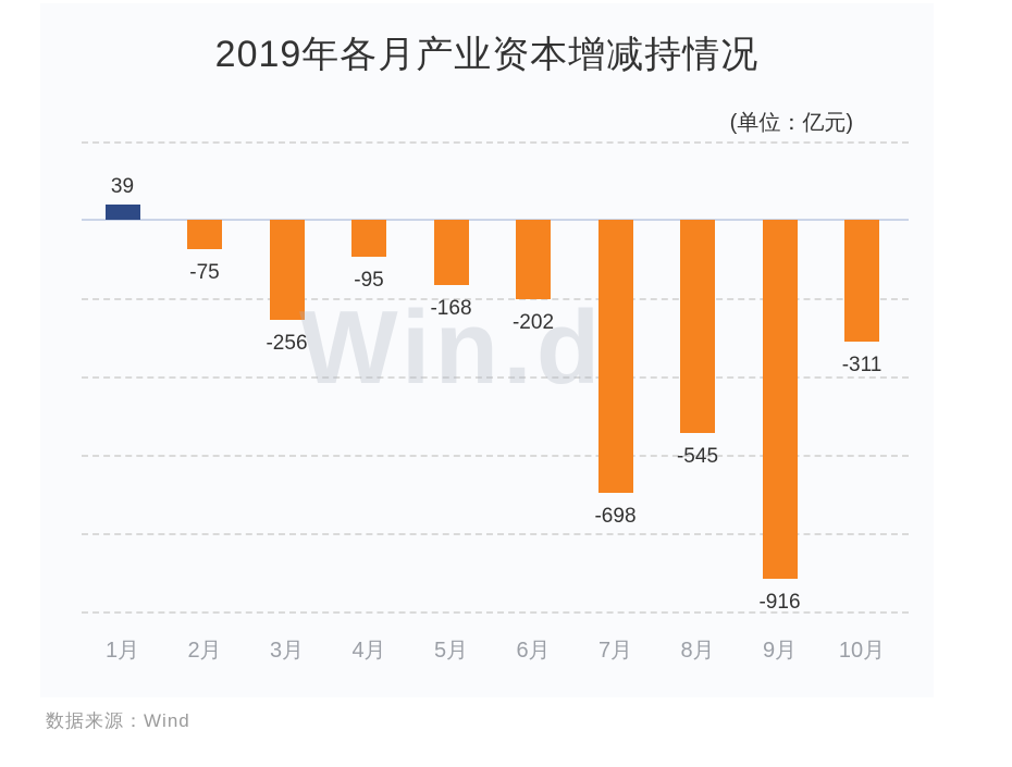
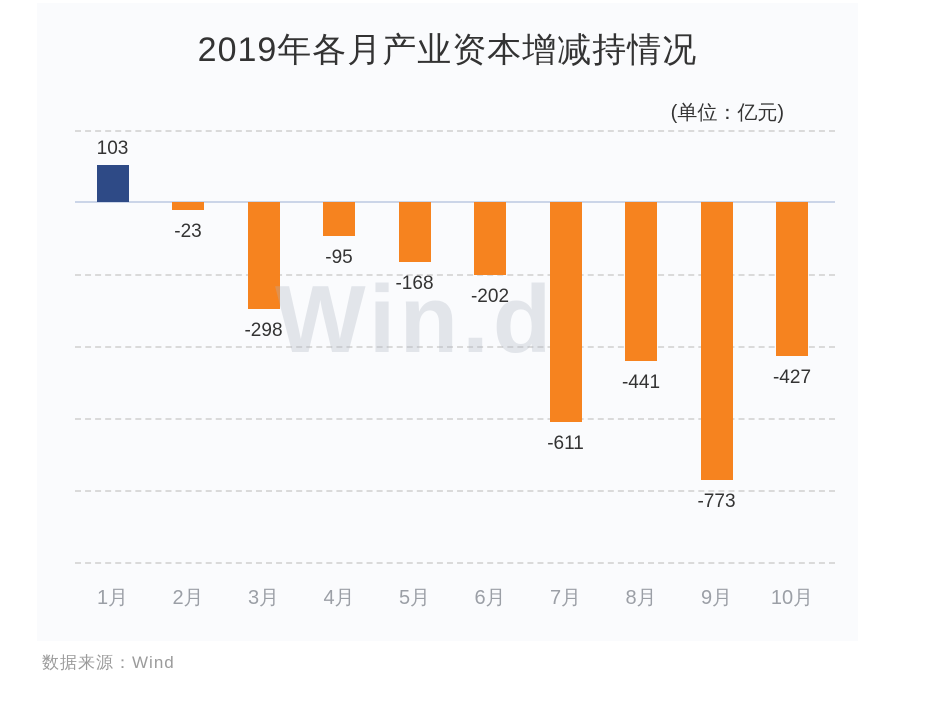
1月: 39 -> 103
2月: -75 -> -23
3月: -256 -> -298
7月: -698 -> -611
8月: -545 -> -441
9月: -916 -> -773
10月: -311 -> -427
